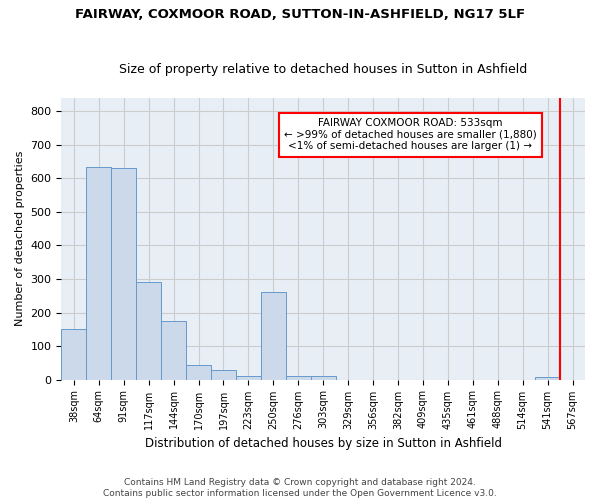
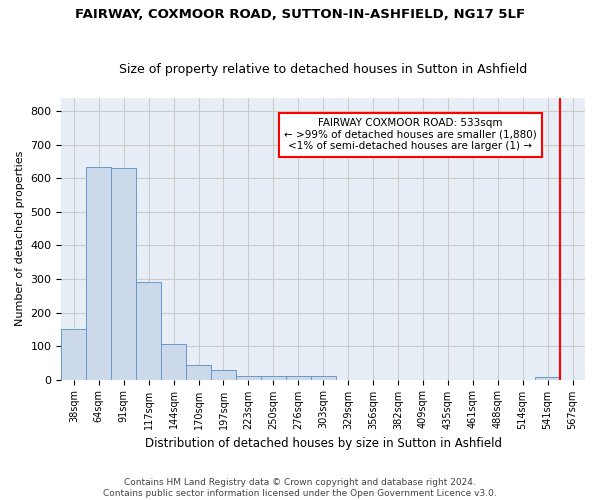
144sqm: 175 -> 105
250sqm: 260 -> 12
